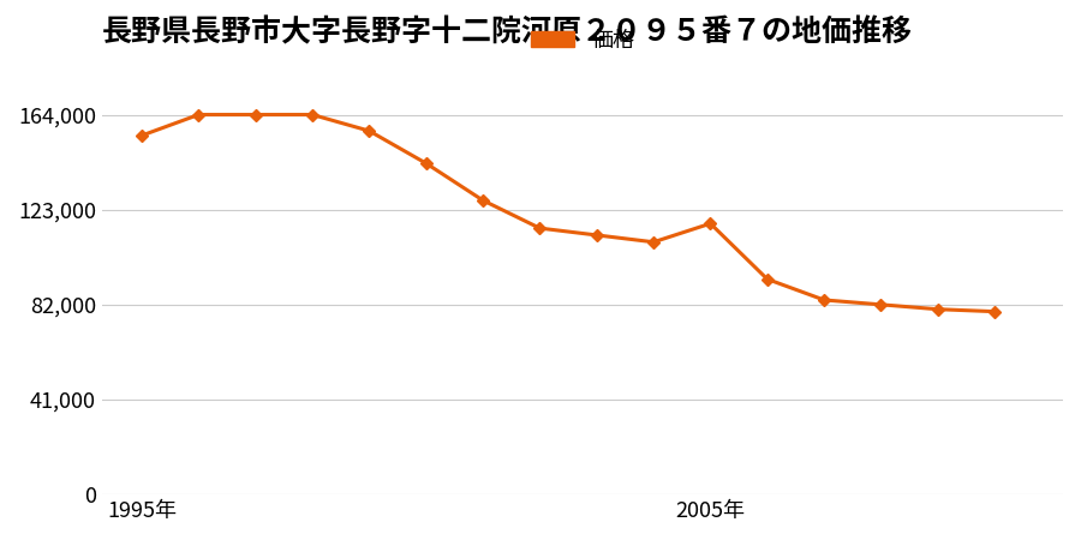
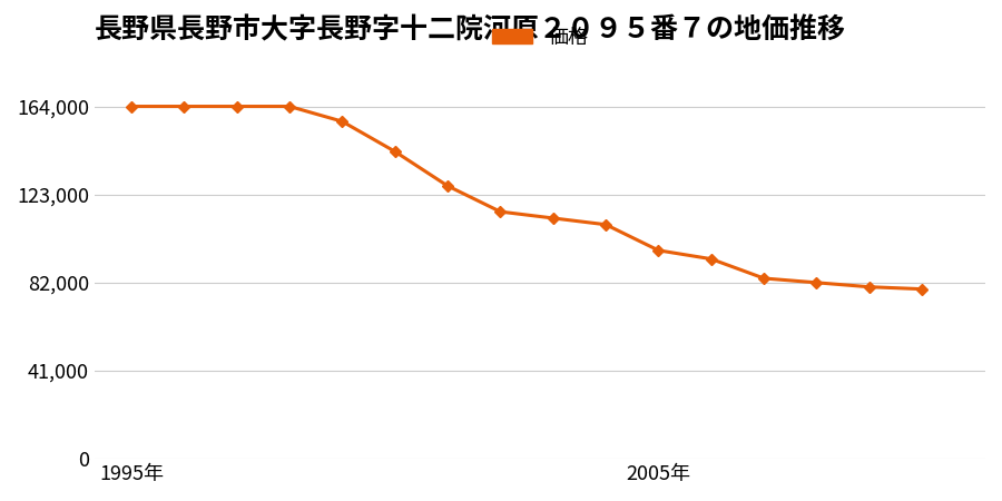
1995年: 155,000 -> 164,000
2005年: 117,000 -> 97,000
